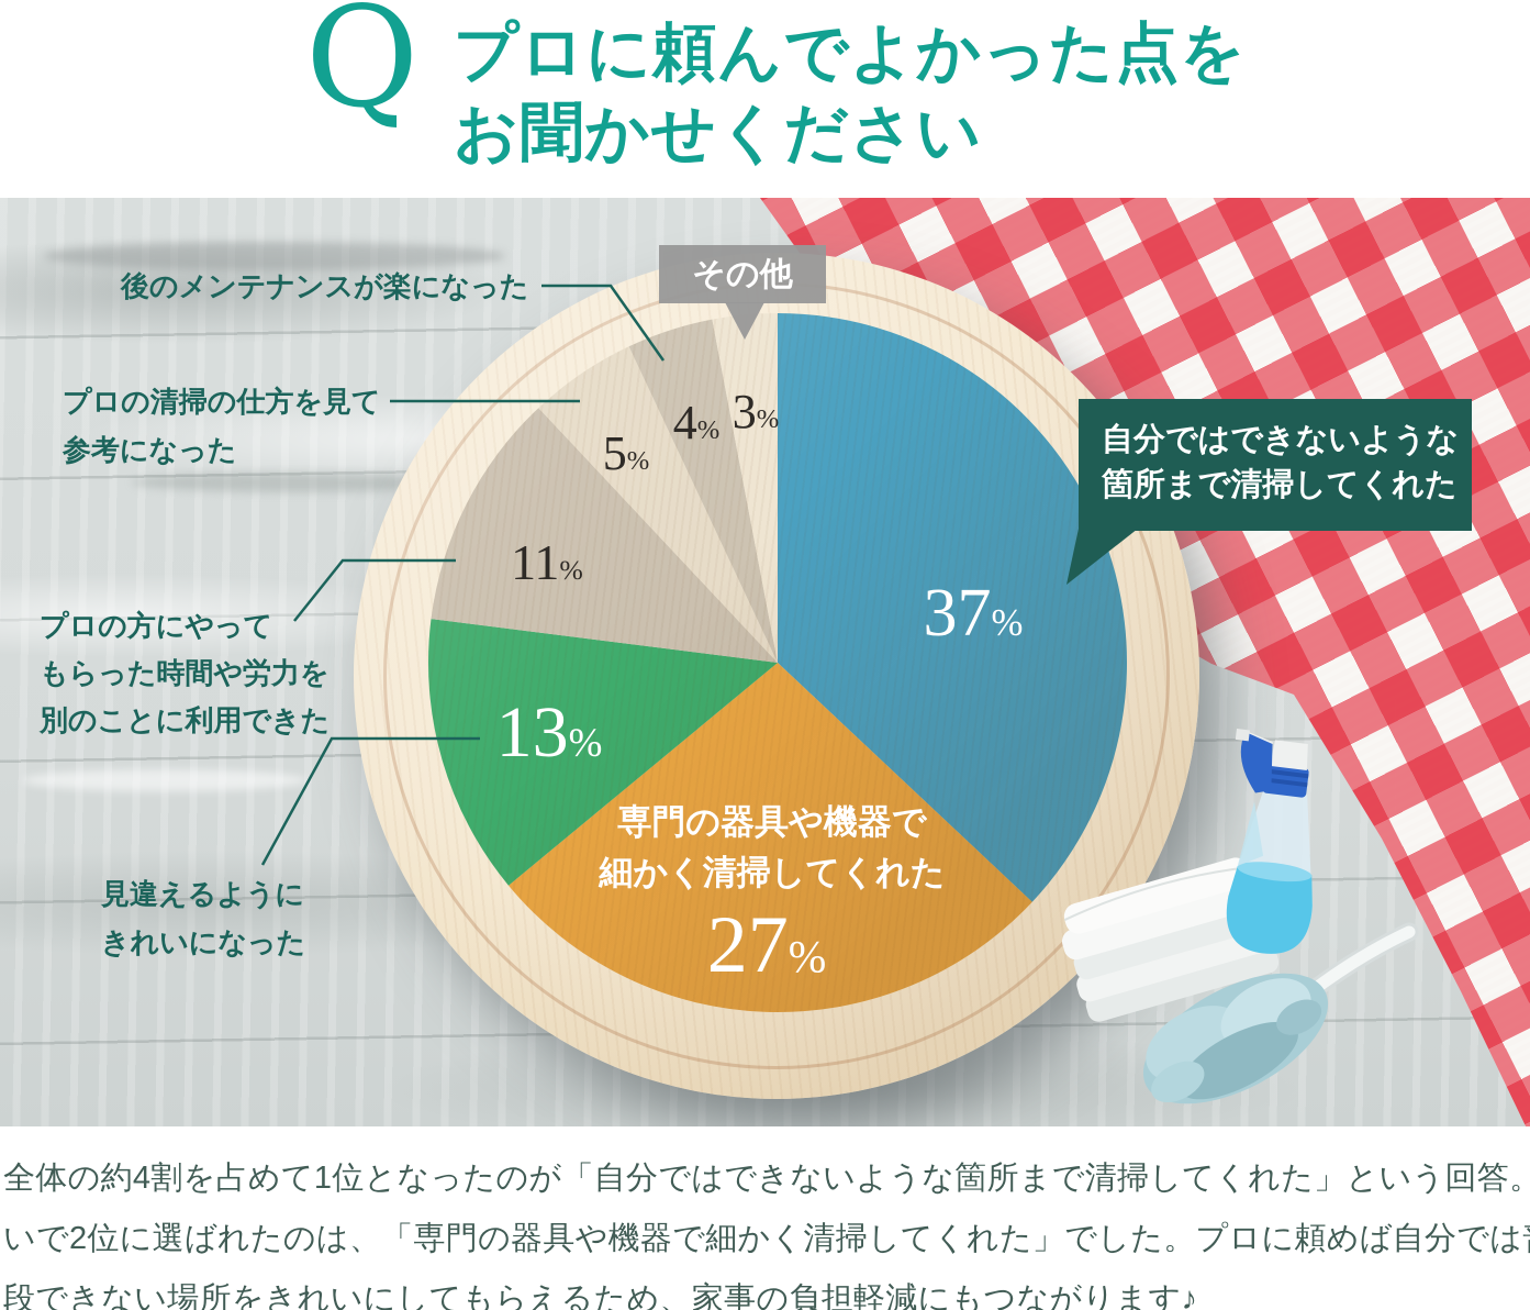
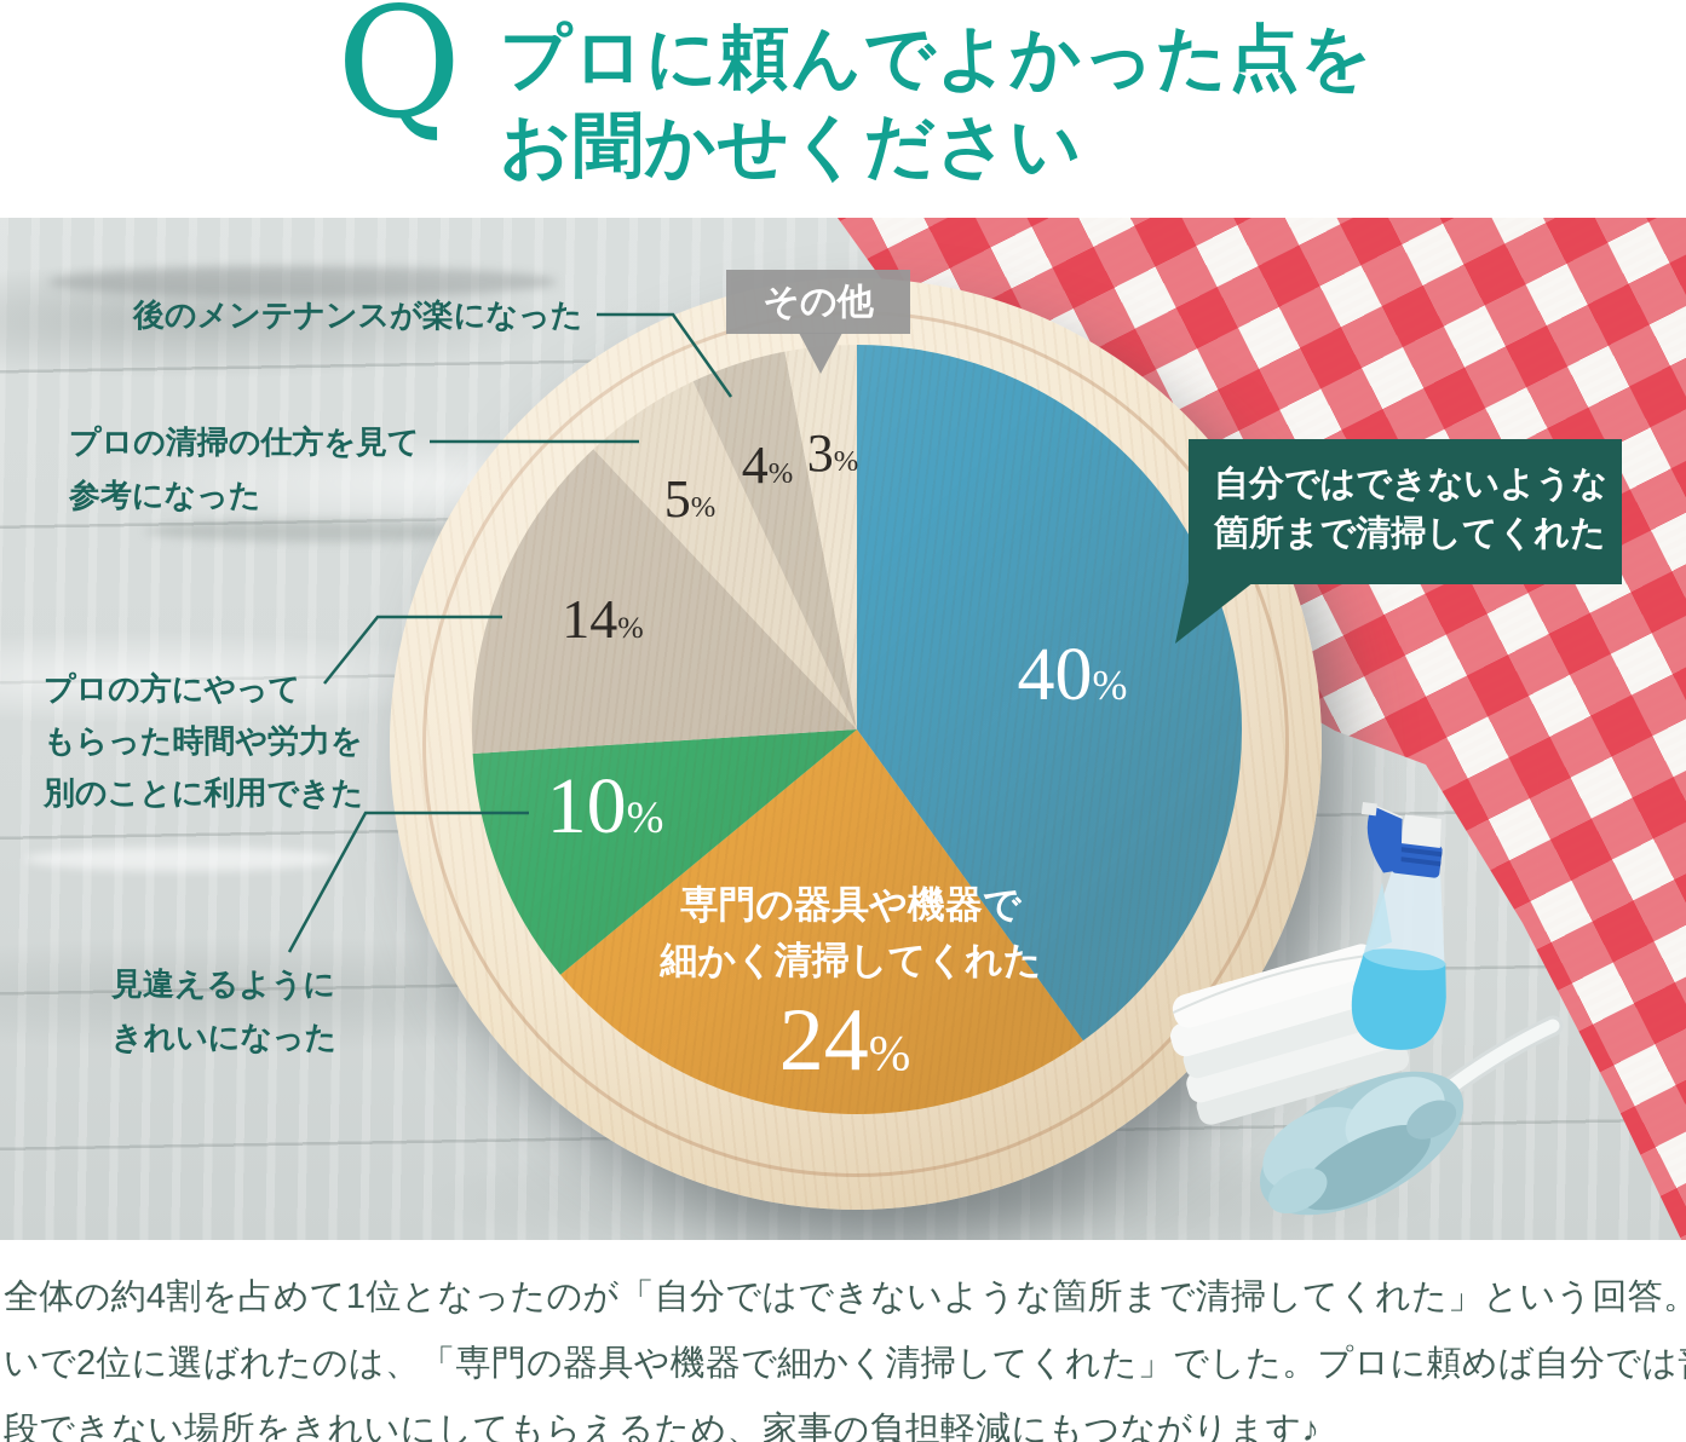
自分ではできないような箇所まで清掃してくれた: 37 -> 40
専門の器具や機器で細かく清掃してくれた: 27 -> 24
見違えるようにきれいになった: 13 -> 10
プロの方にやってもらった時間や労力を別のことに利用できた: 11 -> 14
